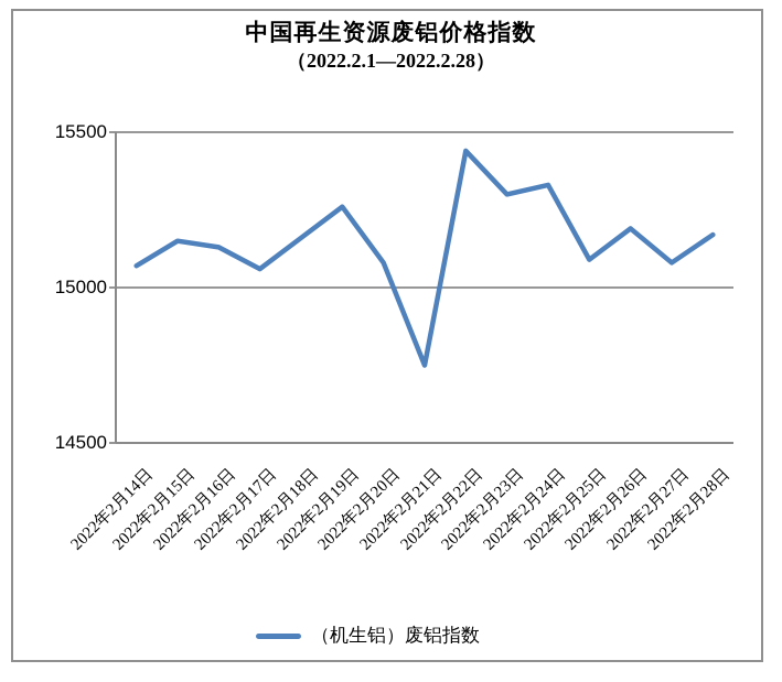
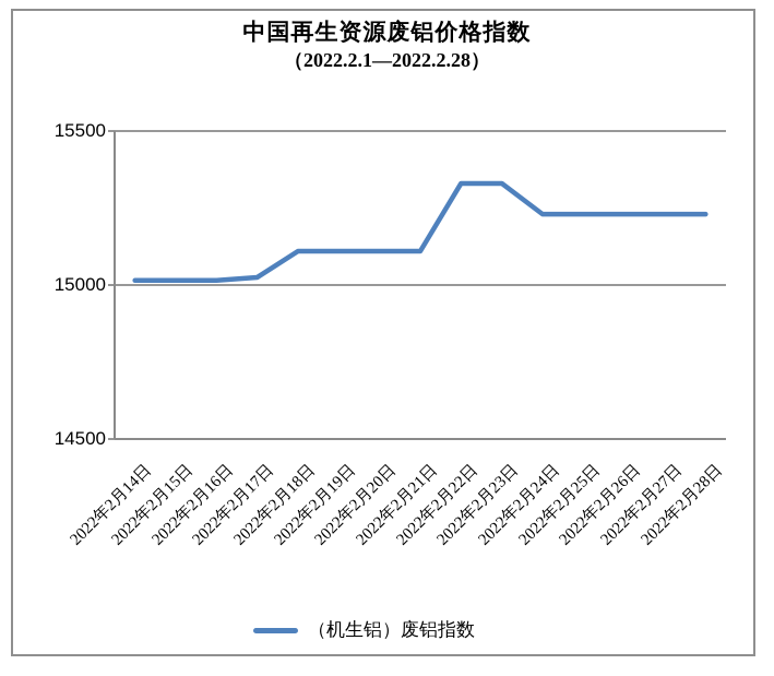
2022年2月14日: 15070 -> 15020
2022年2月15日: 15150 -> 15020
2022年2月16日: 15130 -> 15020
2022年2月17日: 15060 -> 15020
2022年2月18日: 15160 -> 15110
2022年2月19日: 15260 -> 15110
2022年2月20日: 15080 -> 15110
2022年2月21日: 14750 -> 15110
2022年2月22日: 15440 -> 15330
2022年2月23日: 15300 -> 15330
2022年2月24日: 15330 -> 15230
2022年2月25日: 15090 -> 15230
2022年2月26日: 15190 -> 15230
2022年2月27日: 15080 -> 15230
2022年2月28日: 15170 -> 15230
